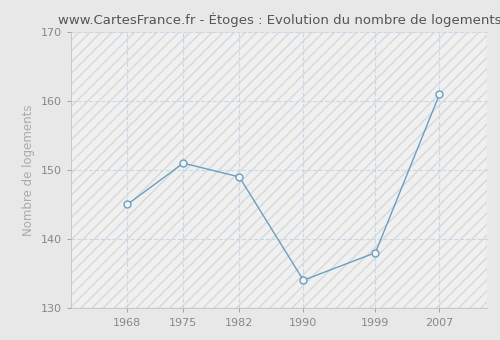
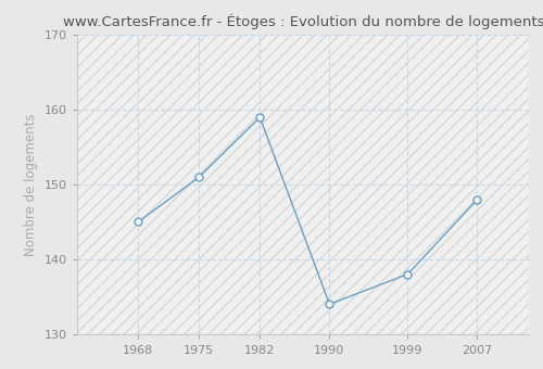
1982: 149 -> 159
2007: 161 -> 148
